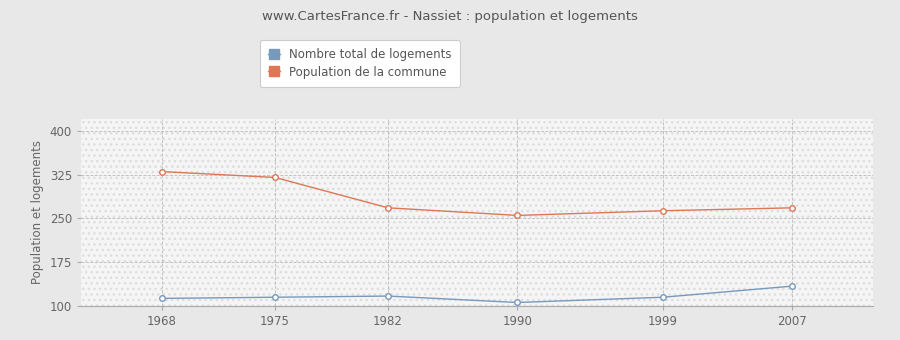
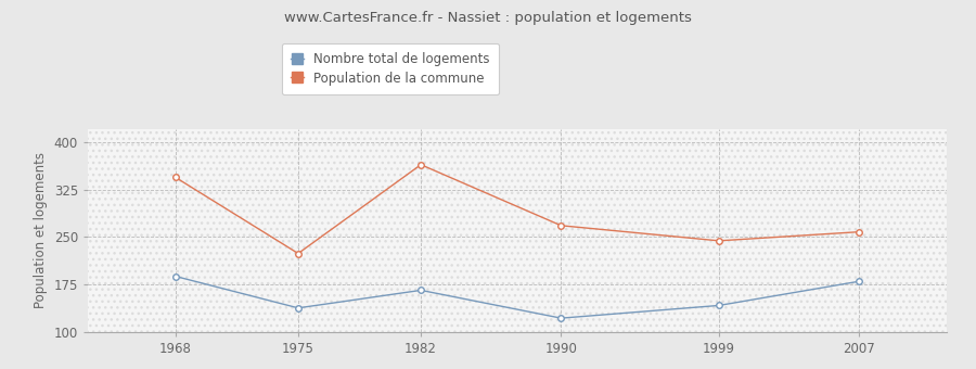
Nombre total de logements/1968: 113 -> 188
Population de la commune/1968: 330 -> 344
Nombre total de logements/1975: 115 -> 138
Population de la commune/1975: 320 -> 224
Nombre total de logements/1982: 117 -> 166
Population de la commune/1982: 268 -> 364
Nombre total de logements/1990: 106 -> 122
Population de la commune/1990: 255 -> 268
Nombre total de logements/1999: 115 -> 142
Population de la commune/1999: 263 -> 244
Nombre total de logements/2007: 134 -> 180
Population de la commune/2007: 268 -> 258
